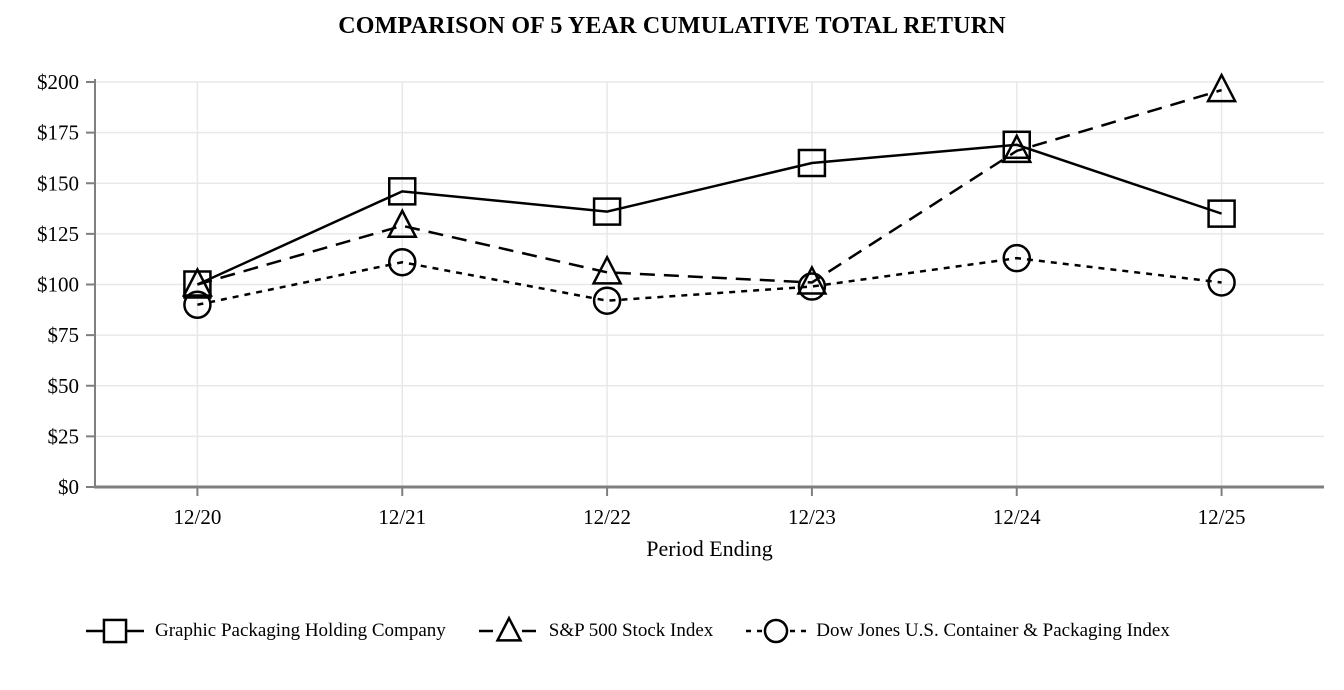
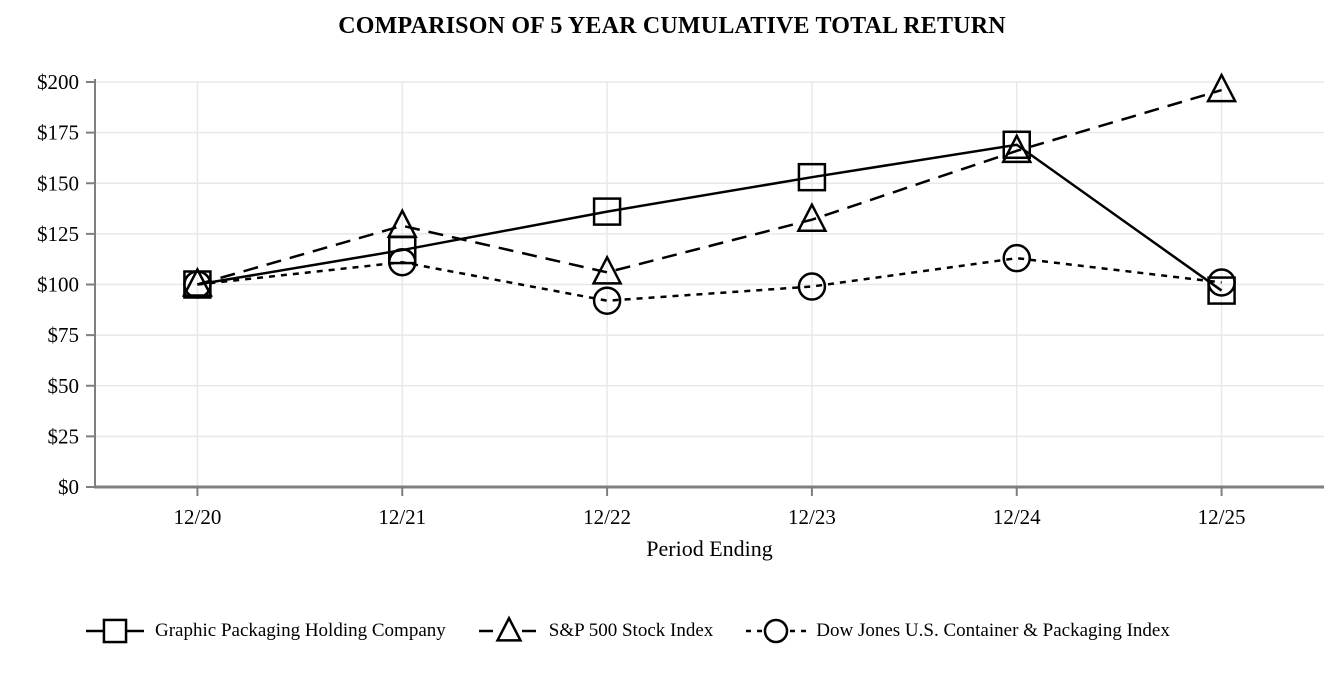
Dow Jones U.S. Container & Packaging Index/12/20: $90 -> $100
Graphic Packaging Holding Company/12/21: $146 -> $117
Graphic Packaging Holding Company/12/23: $160 -> $153
S&P 500 Stock Index/12/23: $101 -> $132
Graphic Packaging Holding Company/12/25: $135 -> $97
